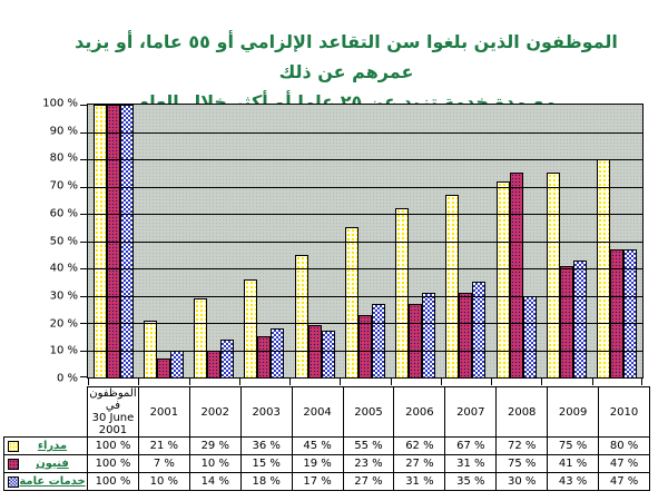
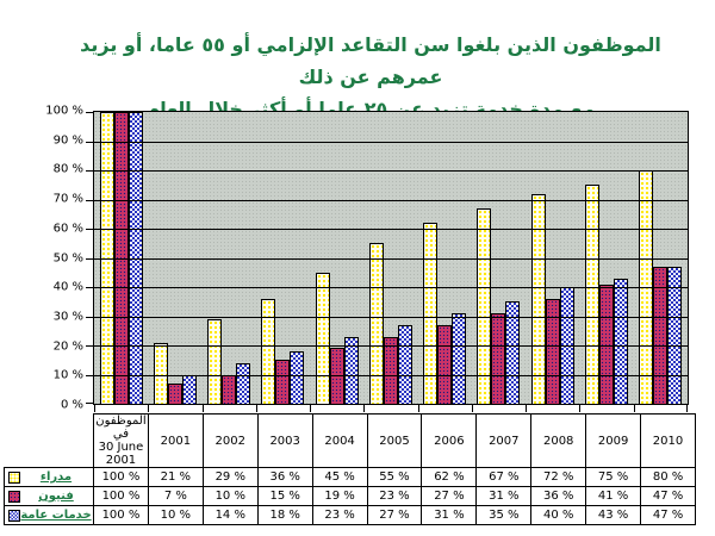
خدمات عامة/2004: 17 -> 23
فنيون/2008: 75 -> 36
خدمات عامة/2008: 30 -> 40
